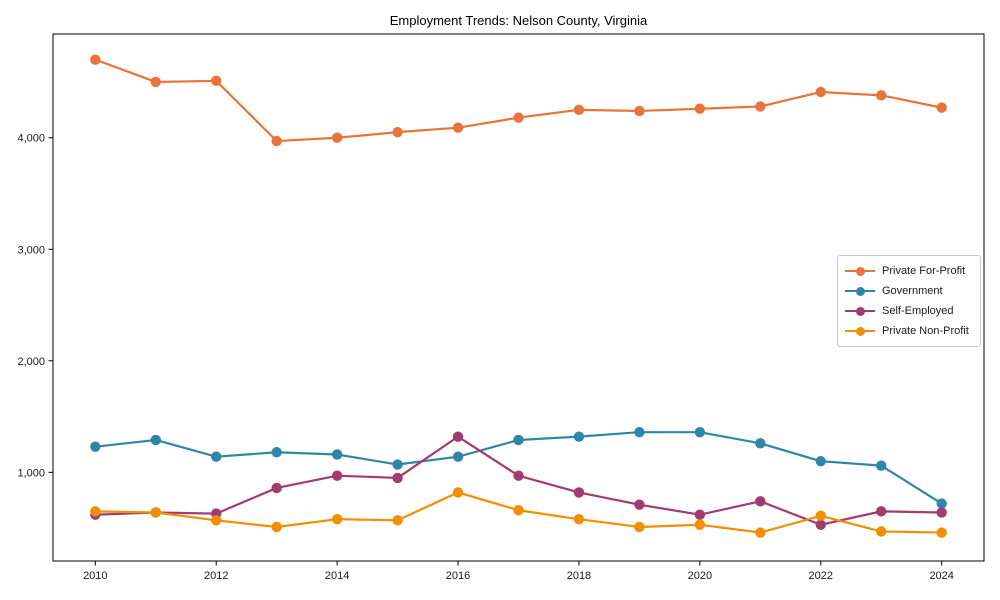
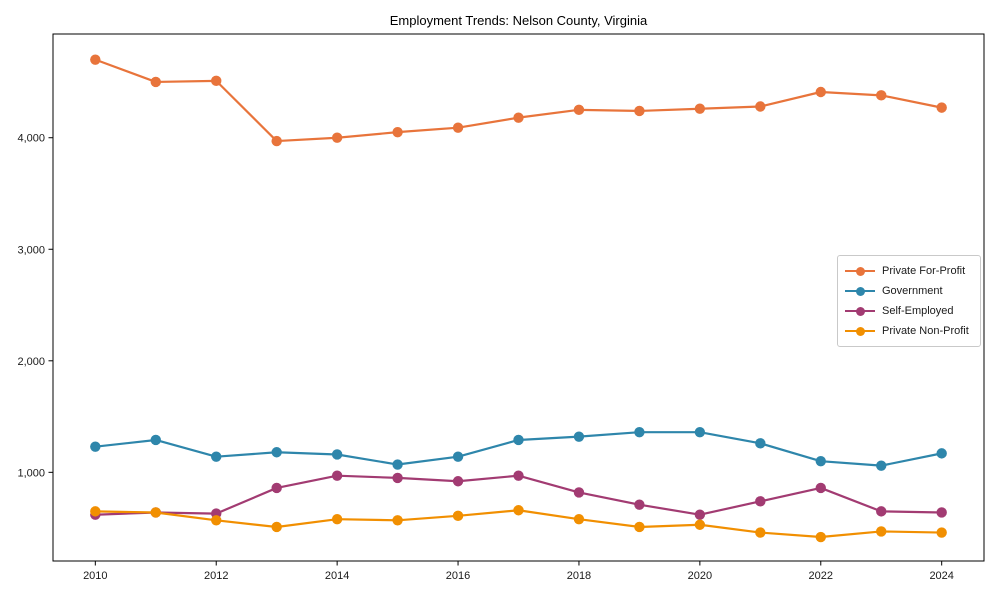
Self-Employed/2016: 1320 -> 920
Private Non-Profit/2016: 820 -> 610
Self-Employed/2022: 530 -> 860
Private Non-Profit/2022: 610 -> 420
Government/2024: 720 -> 1170
